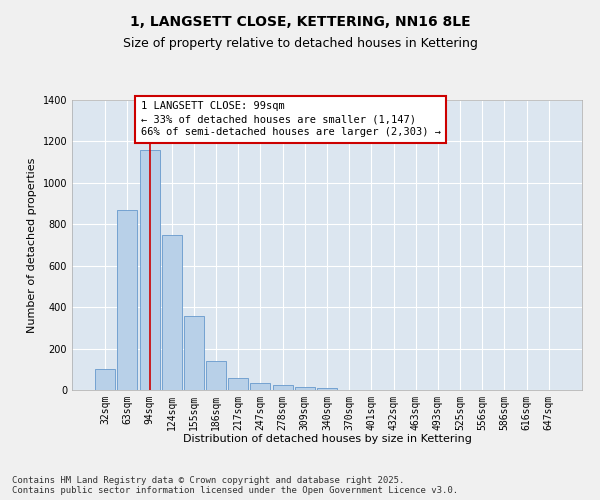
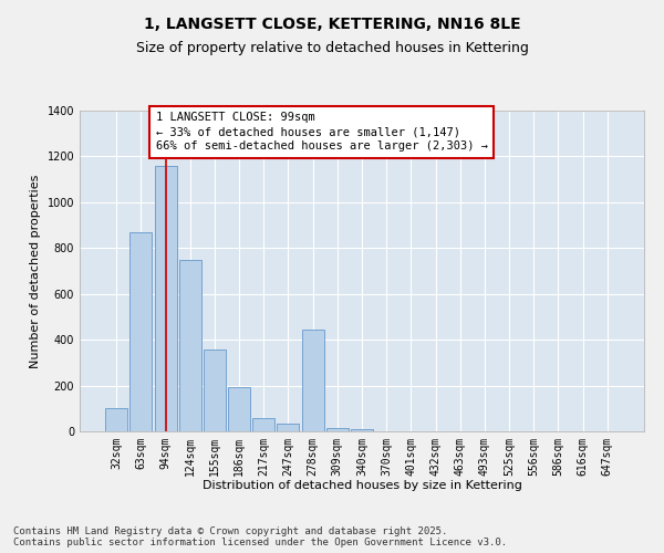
186sqm: 140 -> 195
278sqm: 25 -> 445
